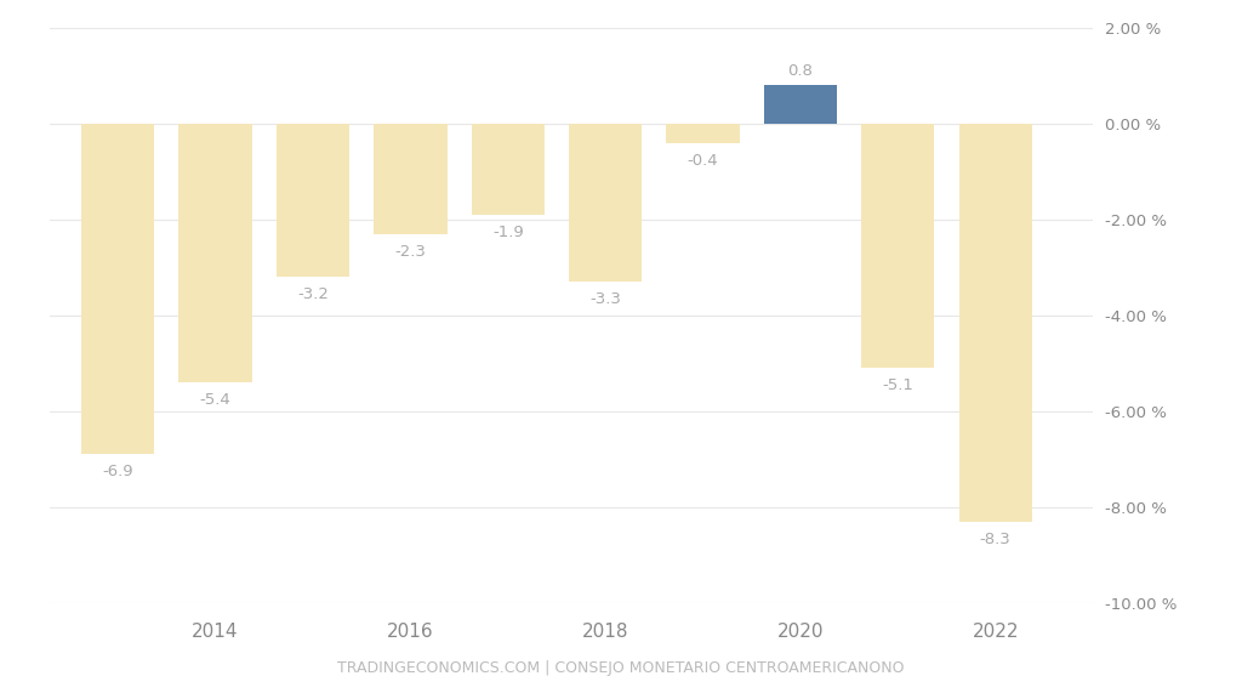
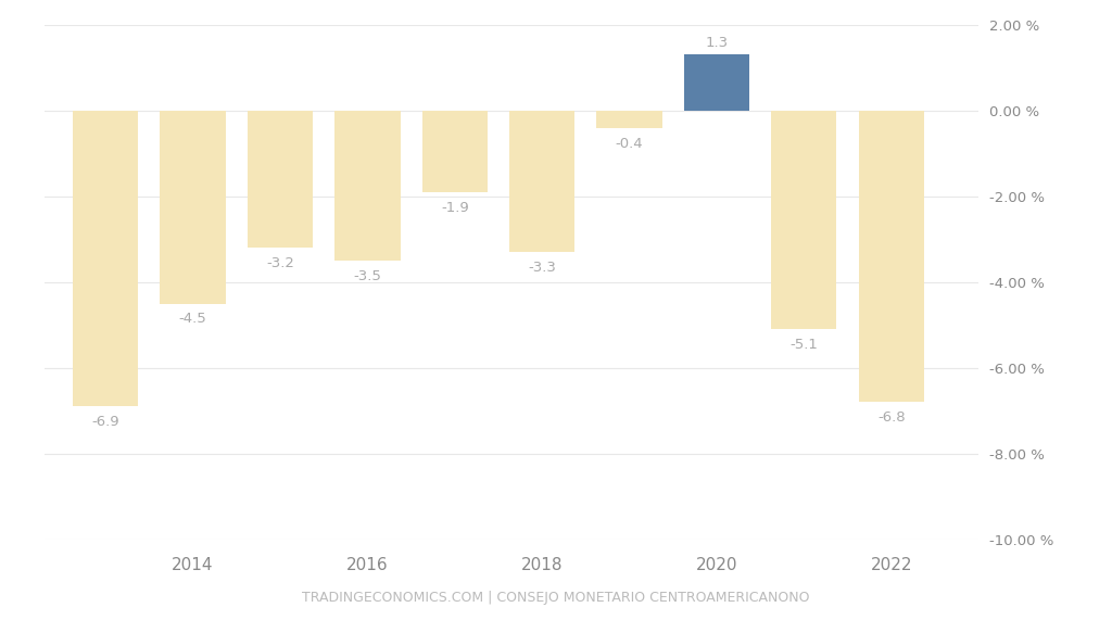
2014: -5.4 -> -4.5
2016: -2.3 -> -3.5
2020: 0.8 -> 1.3
2022: -8.3 -> -6.8
